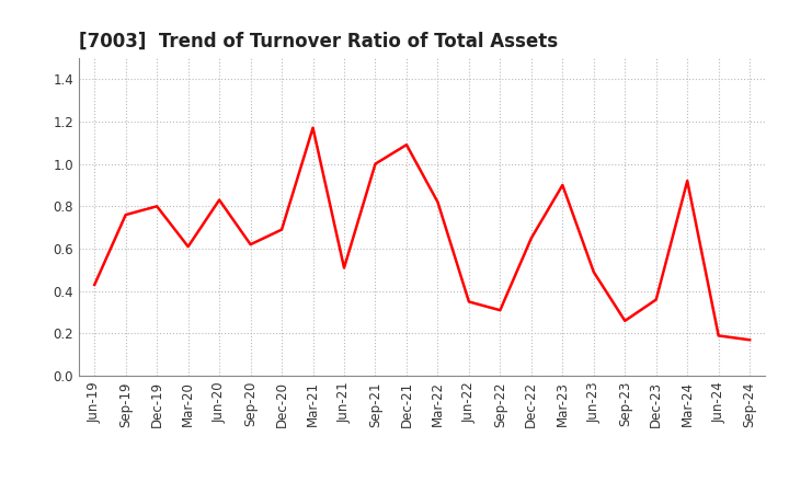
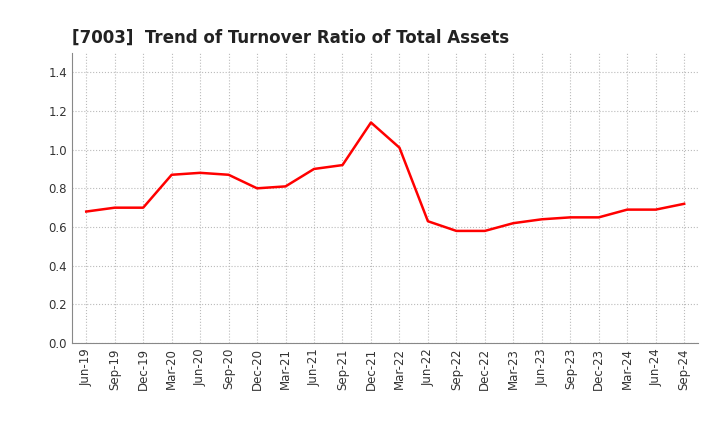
Jun-19: 0.43 -> 0.68
Sep-19: 0.76 -> 0.70
Dec-19: 0.80 -> 0.70
Mar-20: 0.61 -> 0.87
Jun-20: 0.83 -> 0.88
Sep-20: 0.62 -> 0.87
Dec-20: 0.69 -> 0.80
Mar-21: 1.17 -> 0.81
Jun-21: 0.51 -> 0.90
Sep-21: 1.00 -> 0.92
Dec-21: 1.09 -> 1.14
Mar-22: 0.82 -> 1.01
Jun-22: 0.35 -> 0.63
Sep-22: 0.31 -> 0.58
Dec-22: 0.65 -> 0.58
Mar-23: 0.90 -> 0.62
Jun-23: 0.49 -> 0.64
Sep-23: 0.26 -> 0.65
Dec-23: 0.36 -> 0.65
Mar-24: 0.92 -> 0.69
Jun-24: 0.19 -> 0.69
Sep-24: 0.17 -> 0.72
